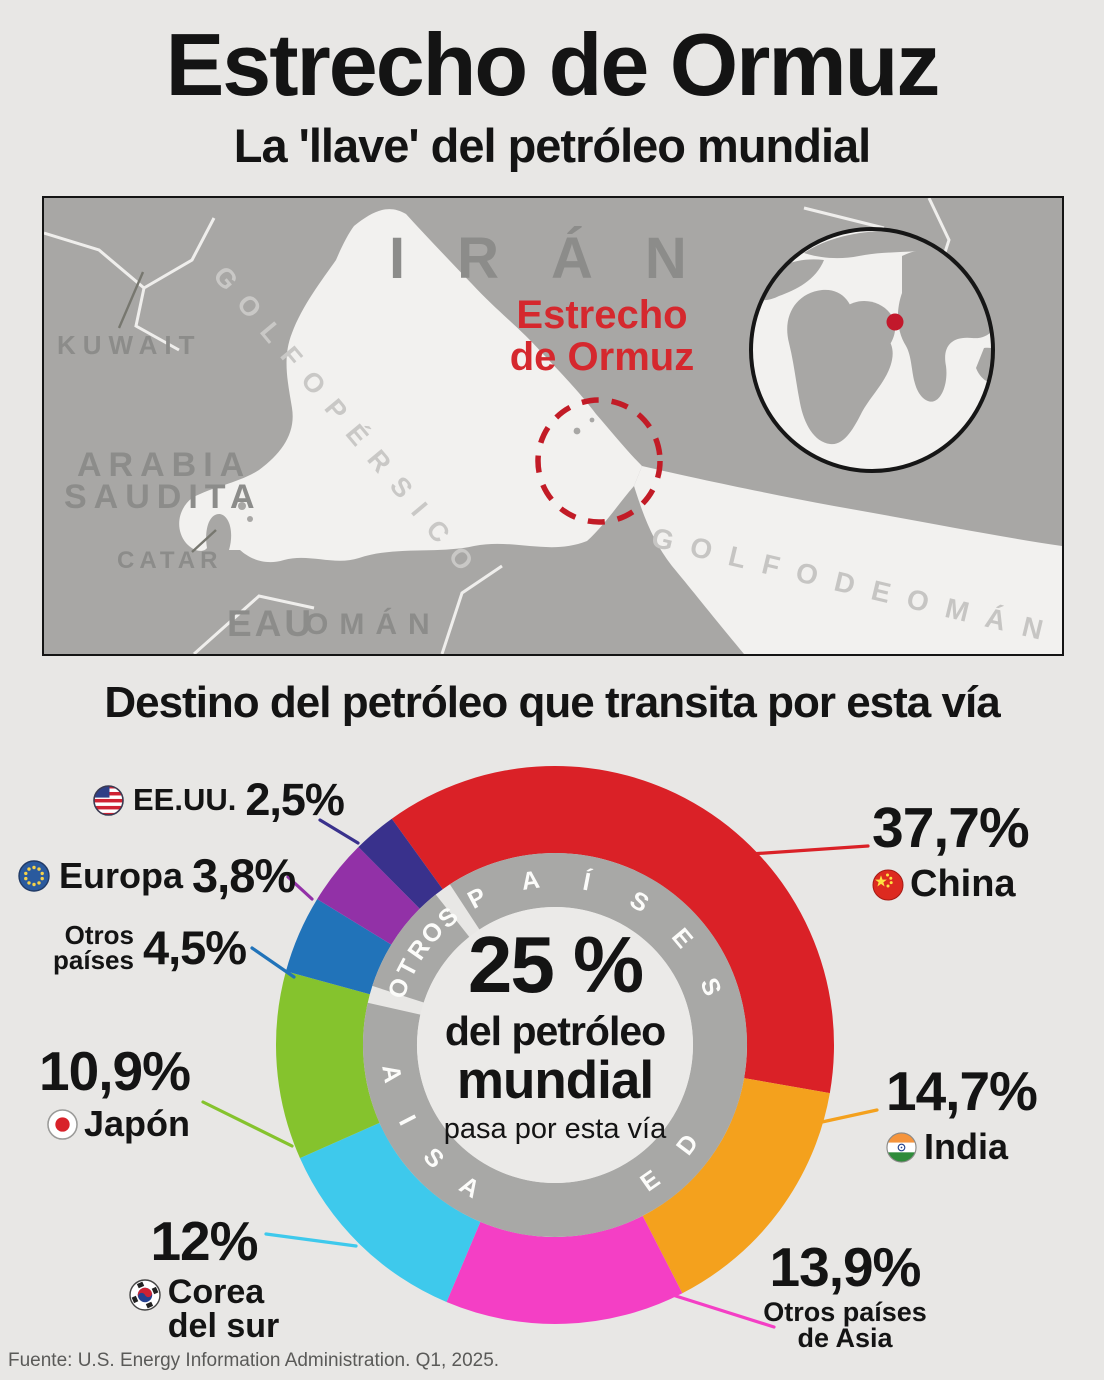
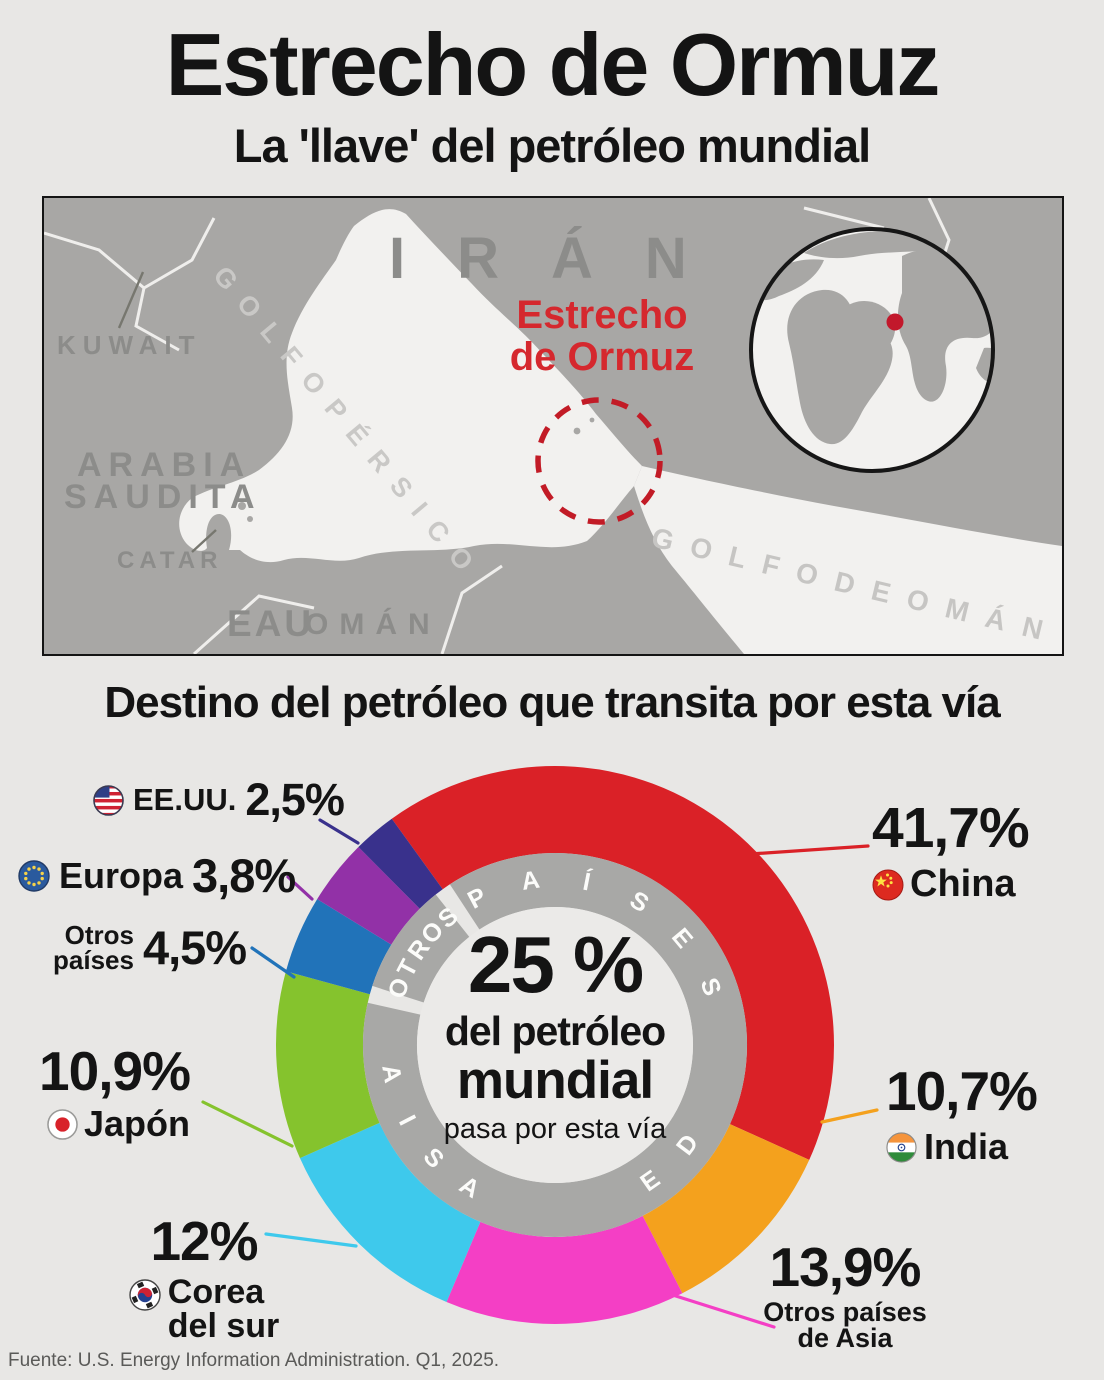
China: 37,7% -> 41,7%
India: 14,7% -> 10,7%
